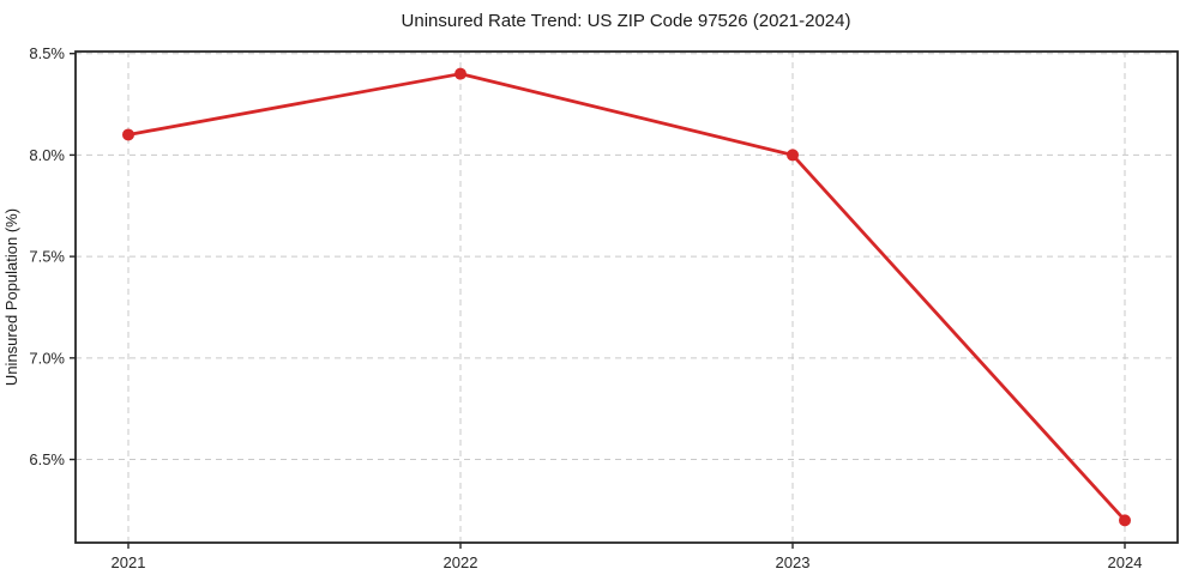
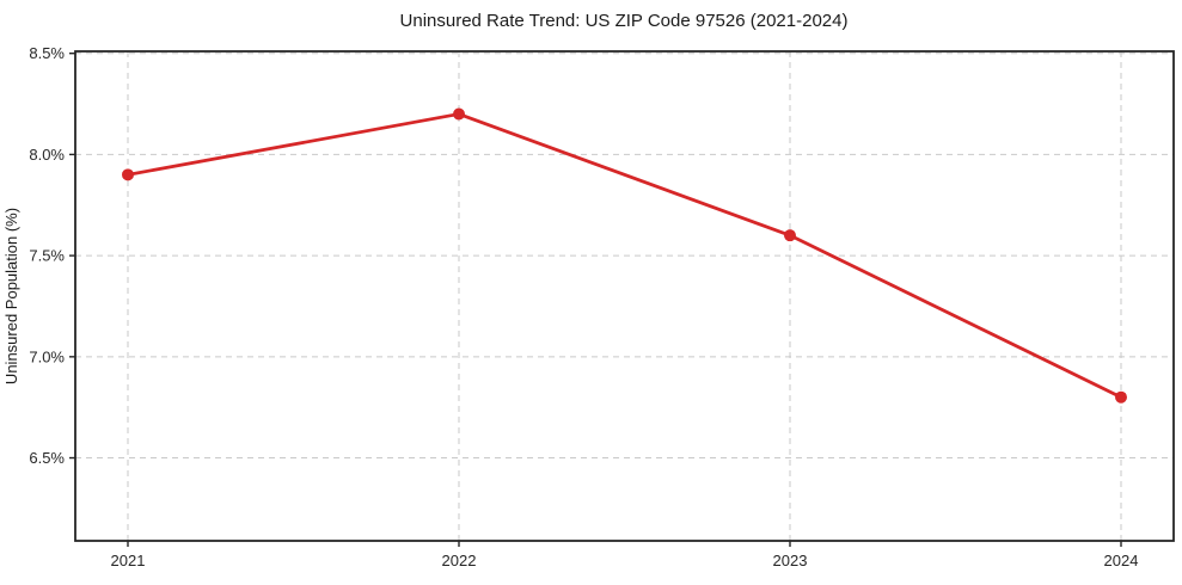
2021: 8.1% -> 7.9%
2022: 8.4% -> 8.2%
2023: 8.0% -> 7.6%
2024: 6.2% -> 6.8%
